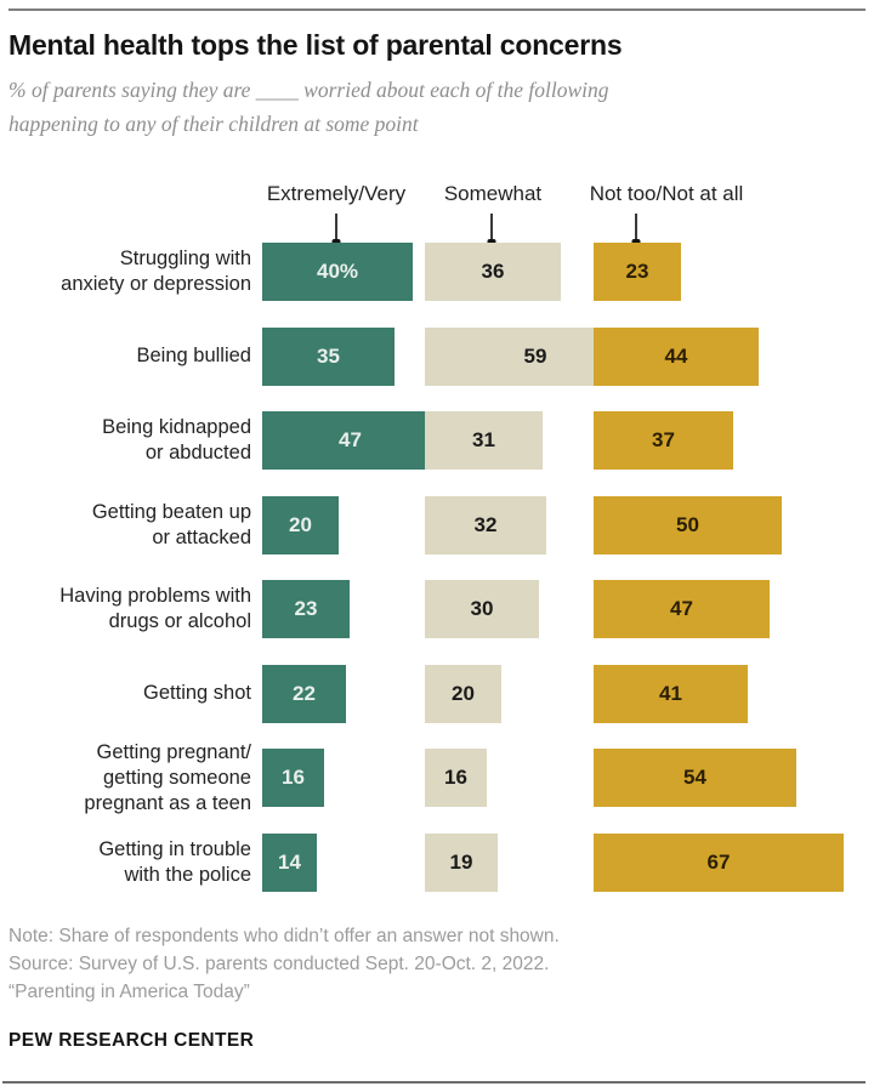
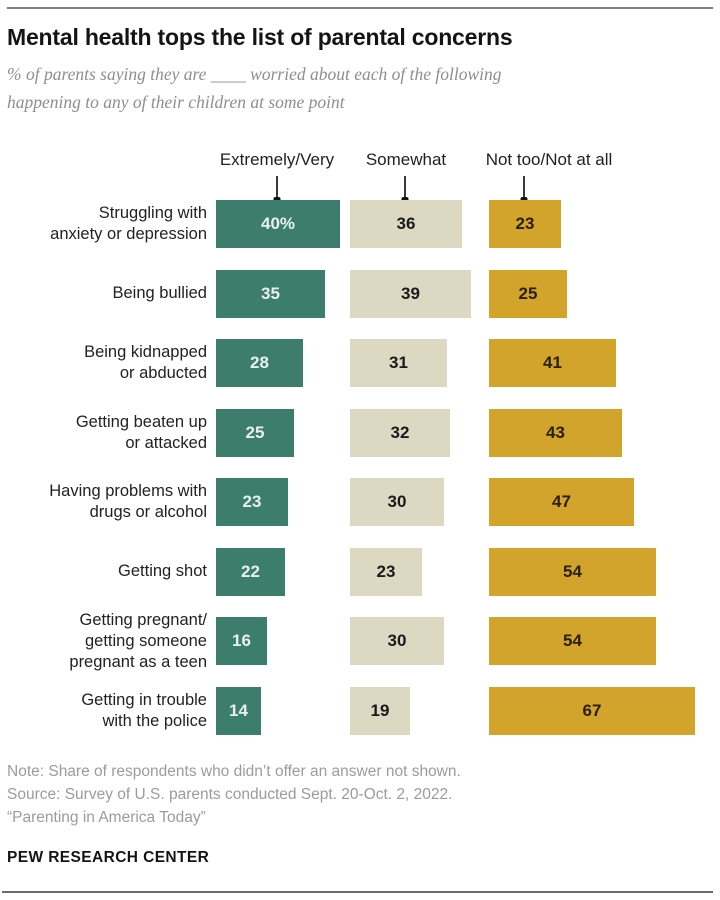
Somewhat/Being bullied: 59 -> 39
Not too/Not at all/Being bullied: 44 -> 25
Extremely/Very/Being kidnapped or abducted: 47 -> 28
Not too/Not at all/Being kidnapped or abducted: 37 -> 41
Extremely/Very/Getting beaten up or attacked: 20 -> 25
Not too/Not at all/Getting beaten up or attacked: 50 -> 43
Somewhat/Getting shot: 20 -> 23
Not too/Not at all/Getting shot: 41 -> 54
Somewhat/Getting pregnant/getting someone pregnant as a teen: 16 -> 30
